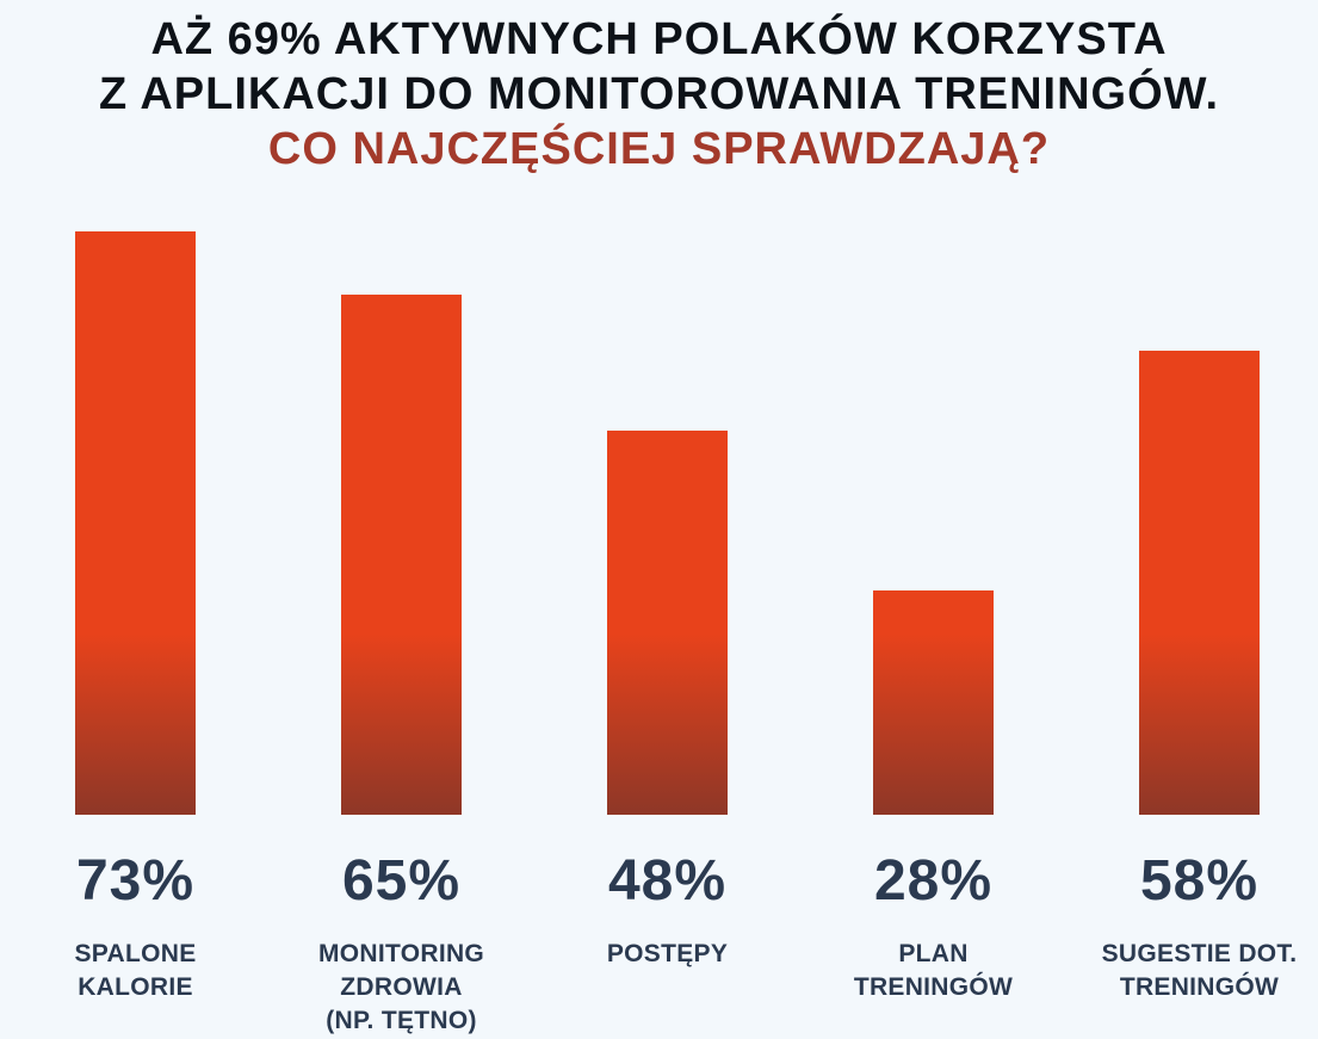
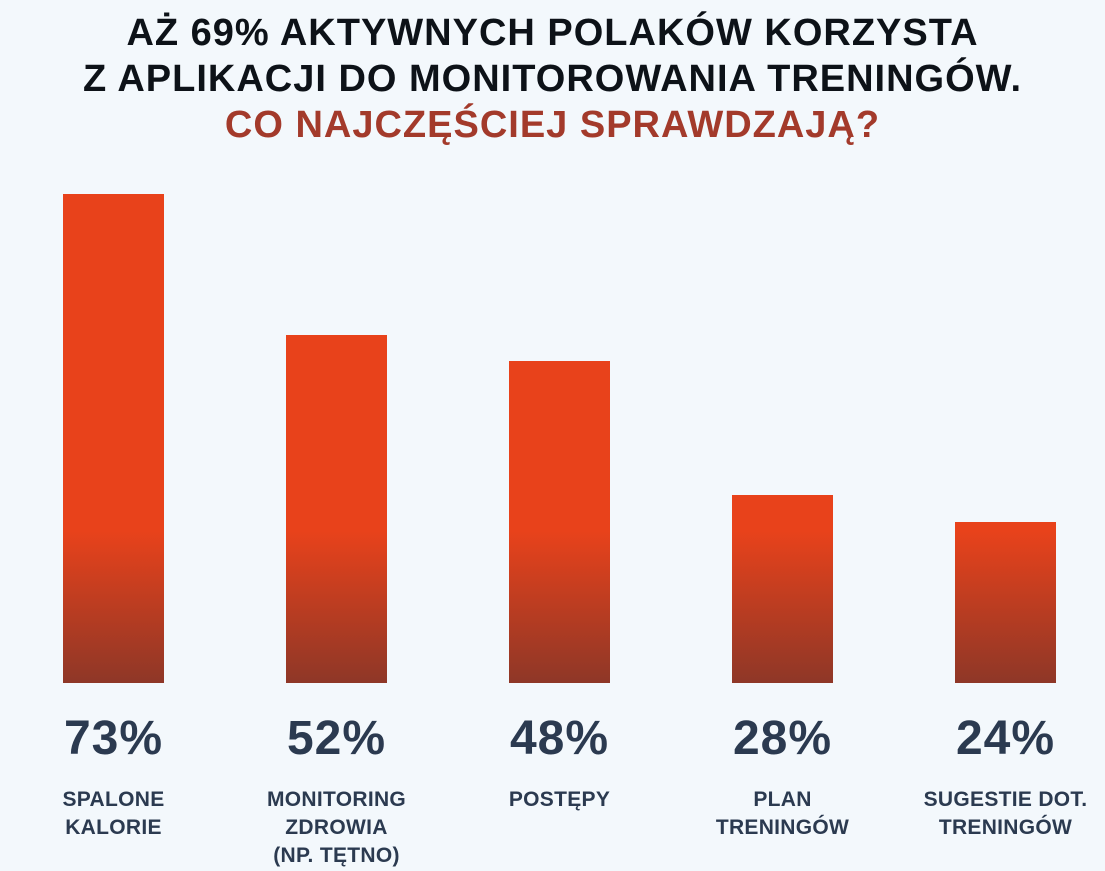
MONITORING ZDROWIA (NP. TĘTNO): 65% -> 52%
SUGESTIE DOT. TRENINGÓW: 58% -> 24%
